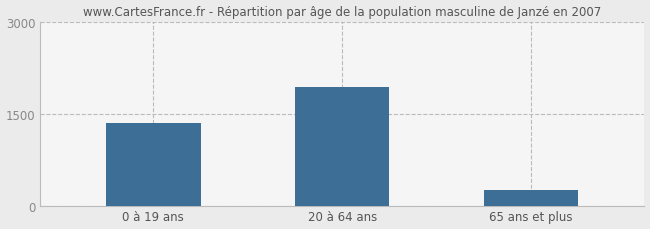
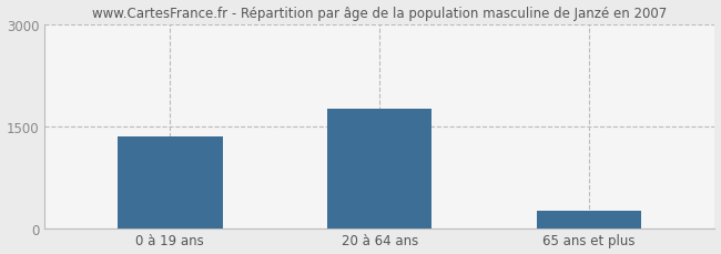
20 à 64 ans: 1940 -> 1750
